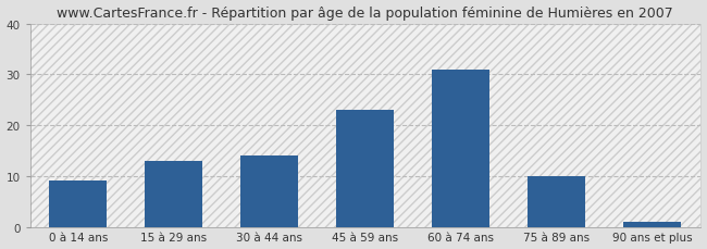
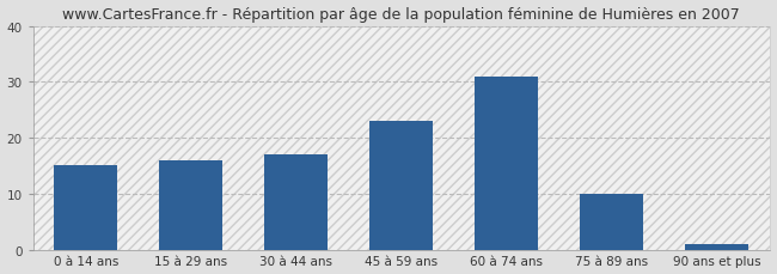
0 à 14 ans: 9 -> 15
15 à 29 ans: 13 -> 16
30 à 44 ans: 14 -> 17
